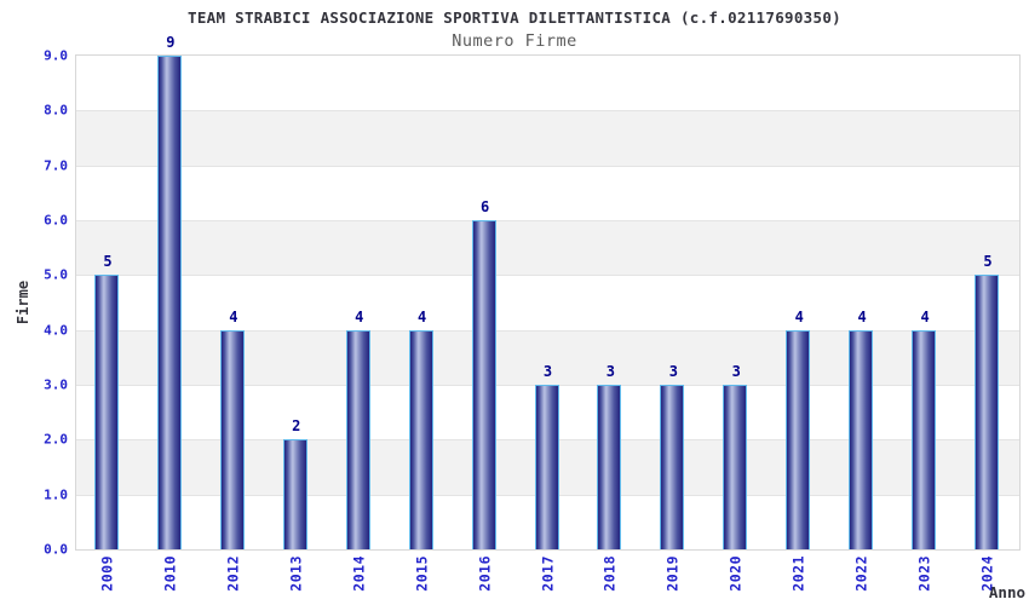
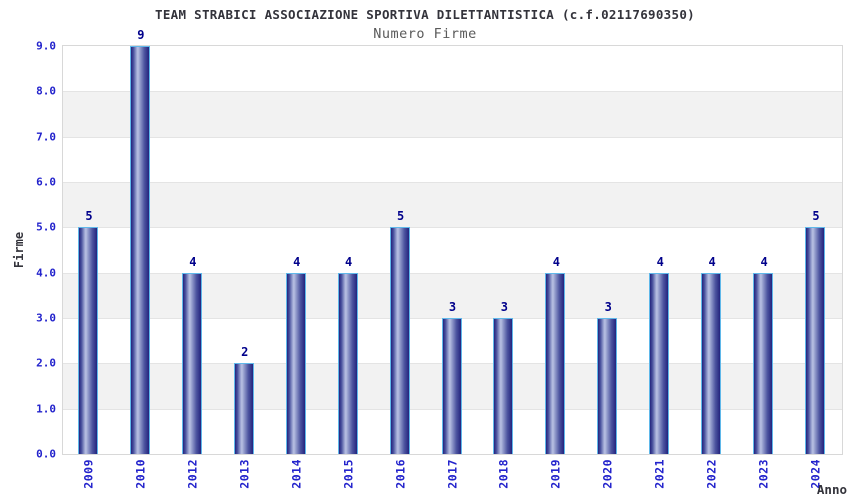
2016: 6 -> 5
2019: 3 -> 4
